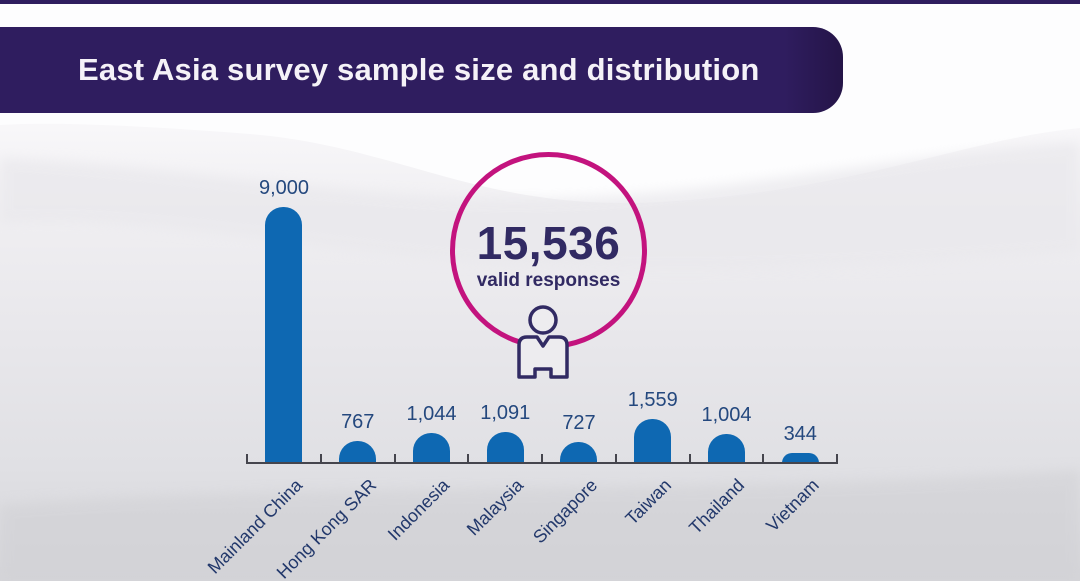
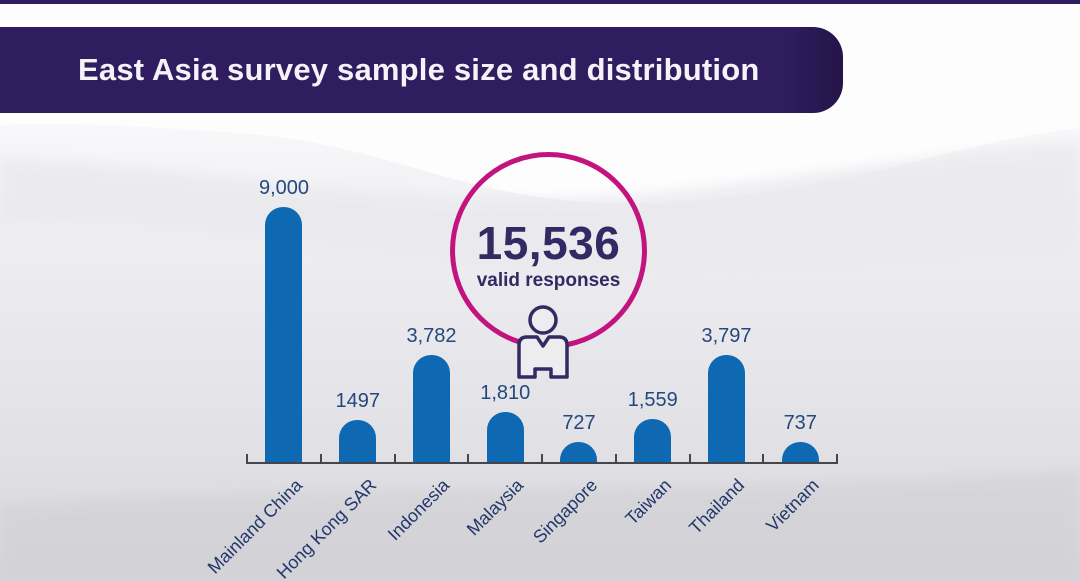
Hong Kong SAR: 767 -> 1497
Indonesia: 1,044 -> 3,782
Malaysia: 1,091 -> 1,810
Thailand: 1,004 -> 3,797
Vietnam: 344 -> 737
